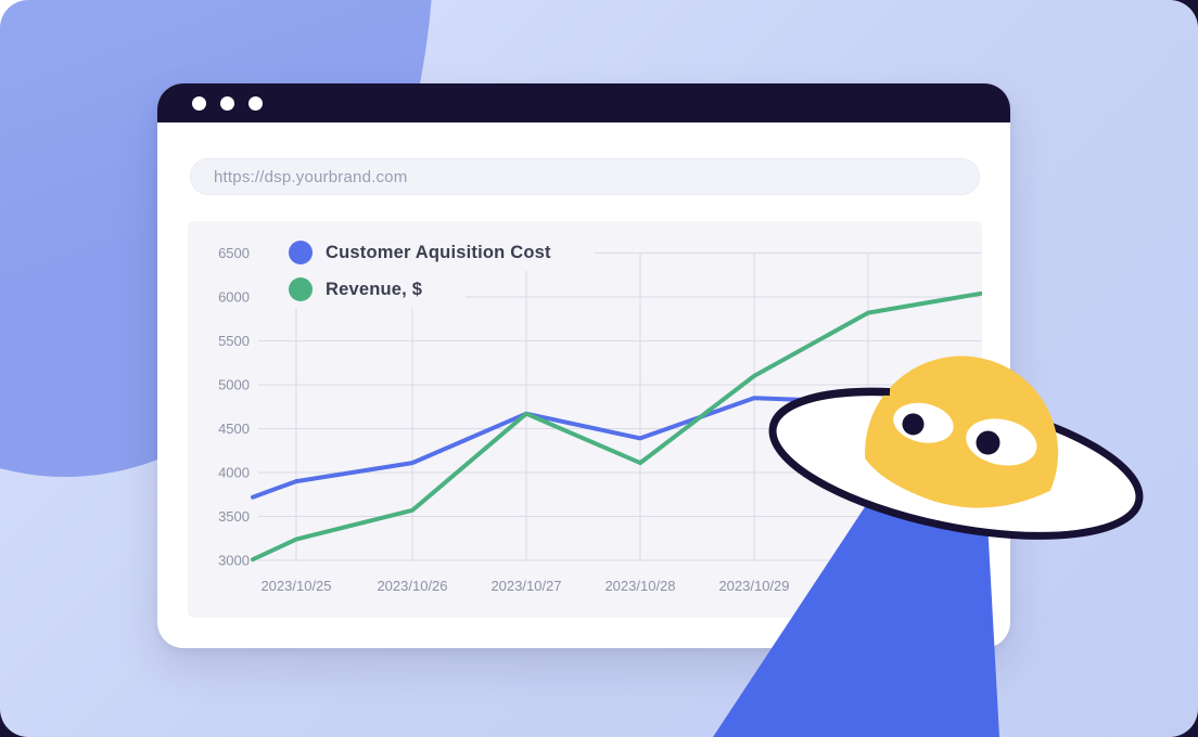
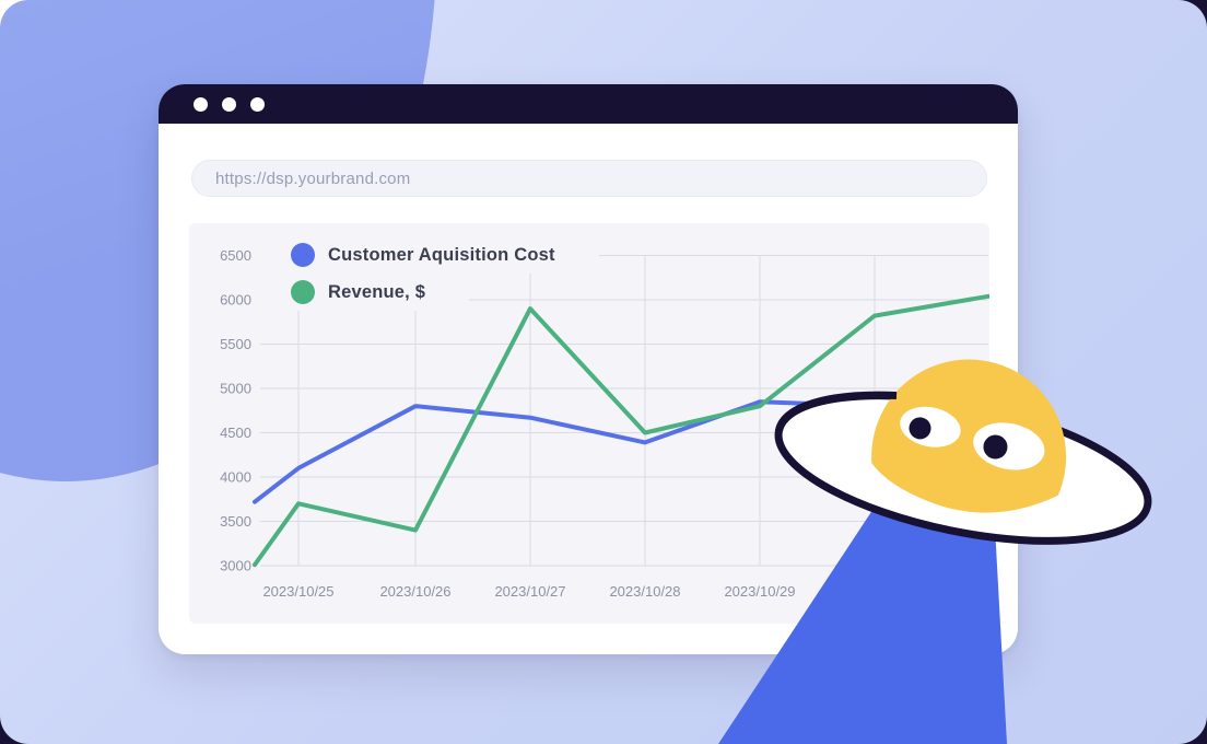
Customer Aquisition Cost/2023/10/25: 3900 -> 4100
Revenue, $/2023/10/25: 3200 -> 3700
Customer Aquisition Cost/2023/10/26: 4100 -> 4800
Revenue, $/2023/10/26: 3600 -> 3400
Revenue, $/2023/10/27: 4700 -> 5900
Revenue, $/2023/10/28: 4100 -> 4500
Revenue, $/2023/10/29: 5100 -> 4800
